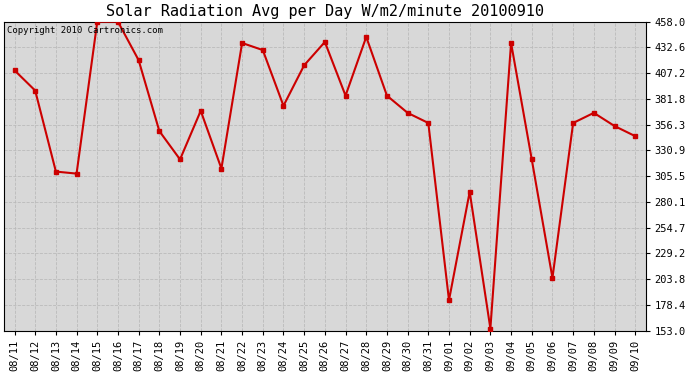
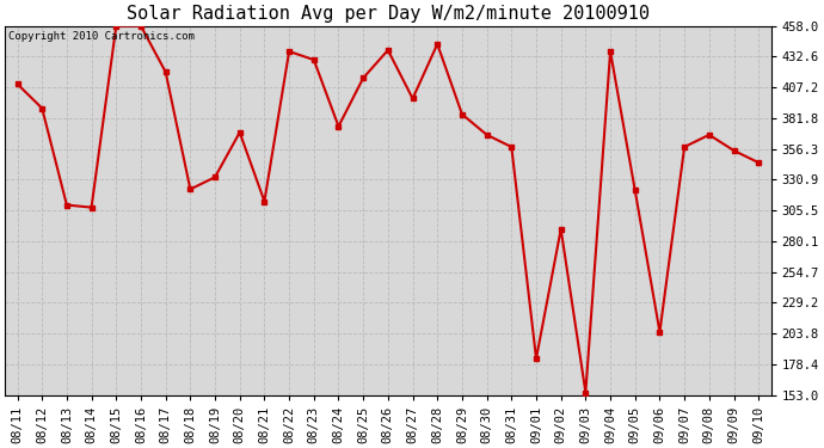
08/18: 350 -> 323
08/19: 322 -> 333
08/27: 385 -> 398
